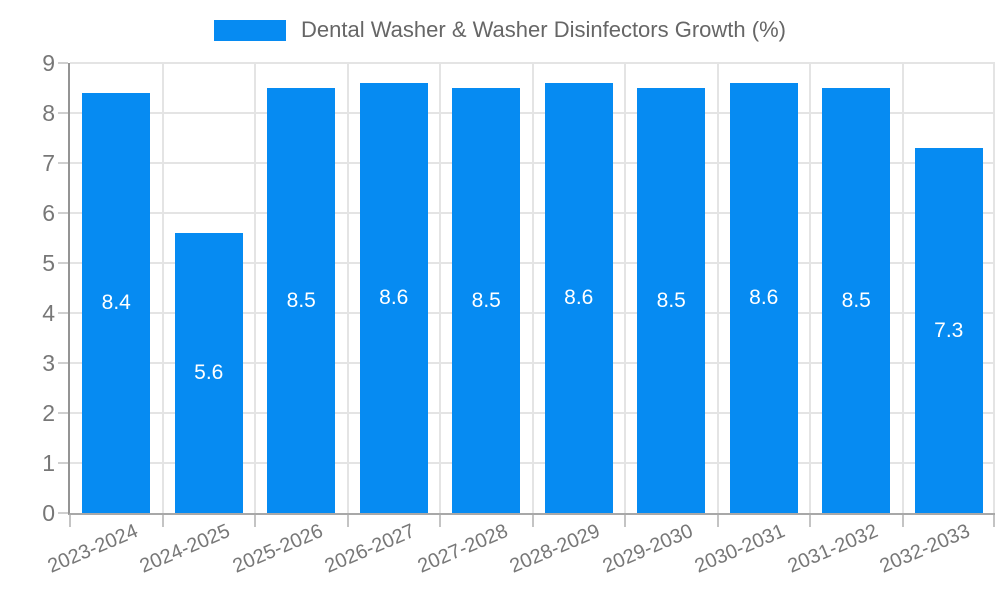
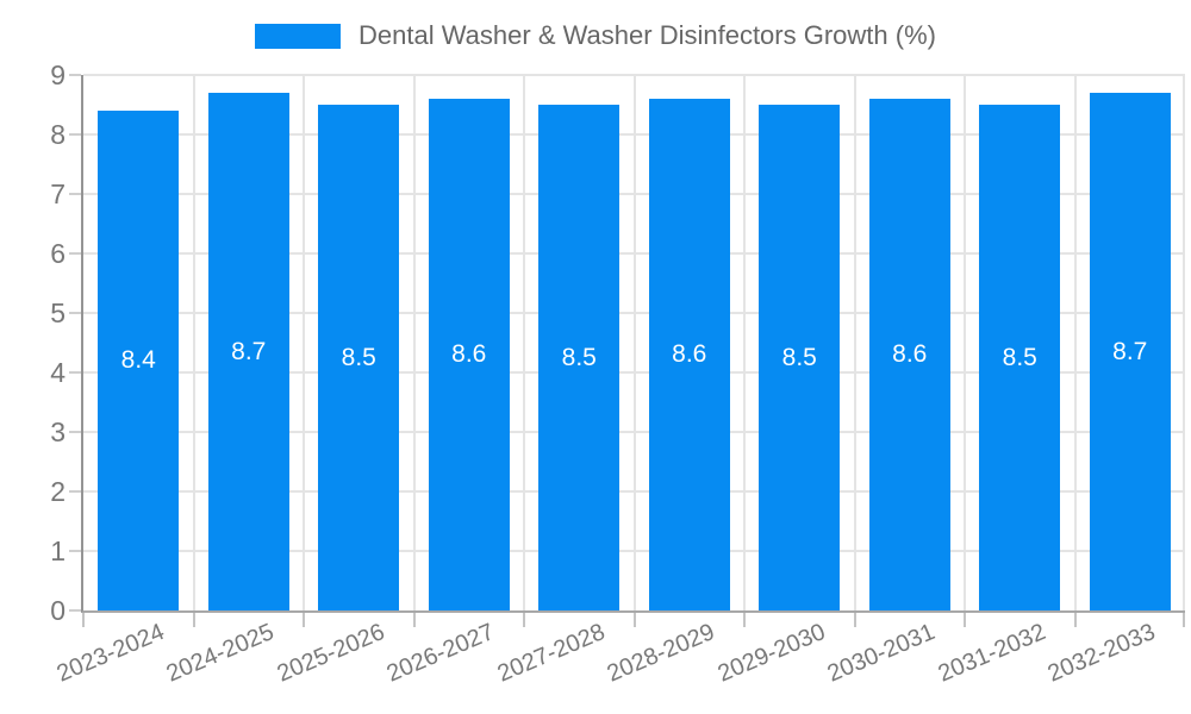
2024-2025: 5.6 -> 8.7
2032-2033: 7.3 -> 8.7
